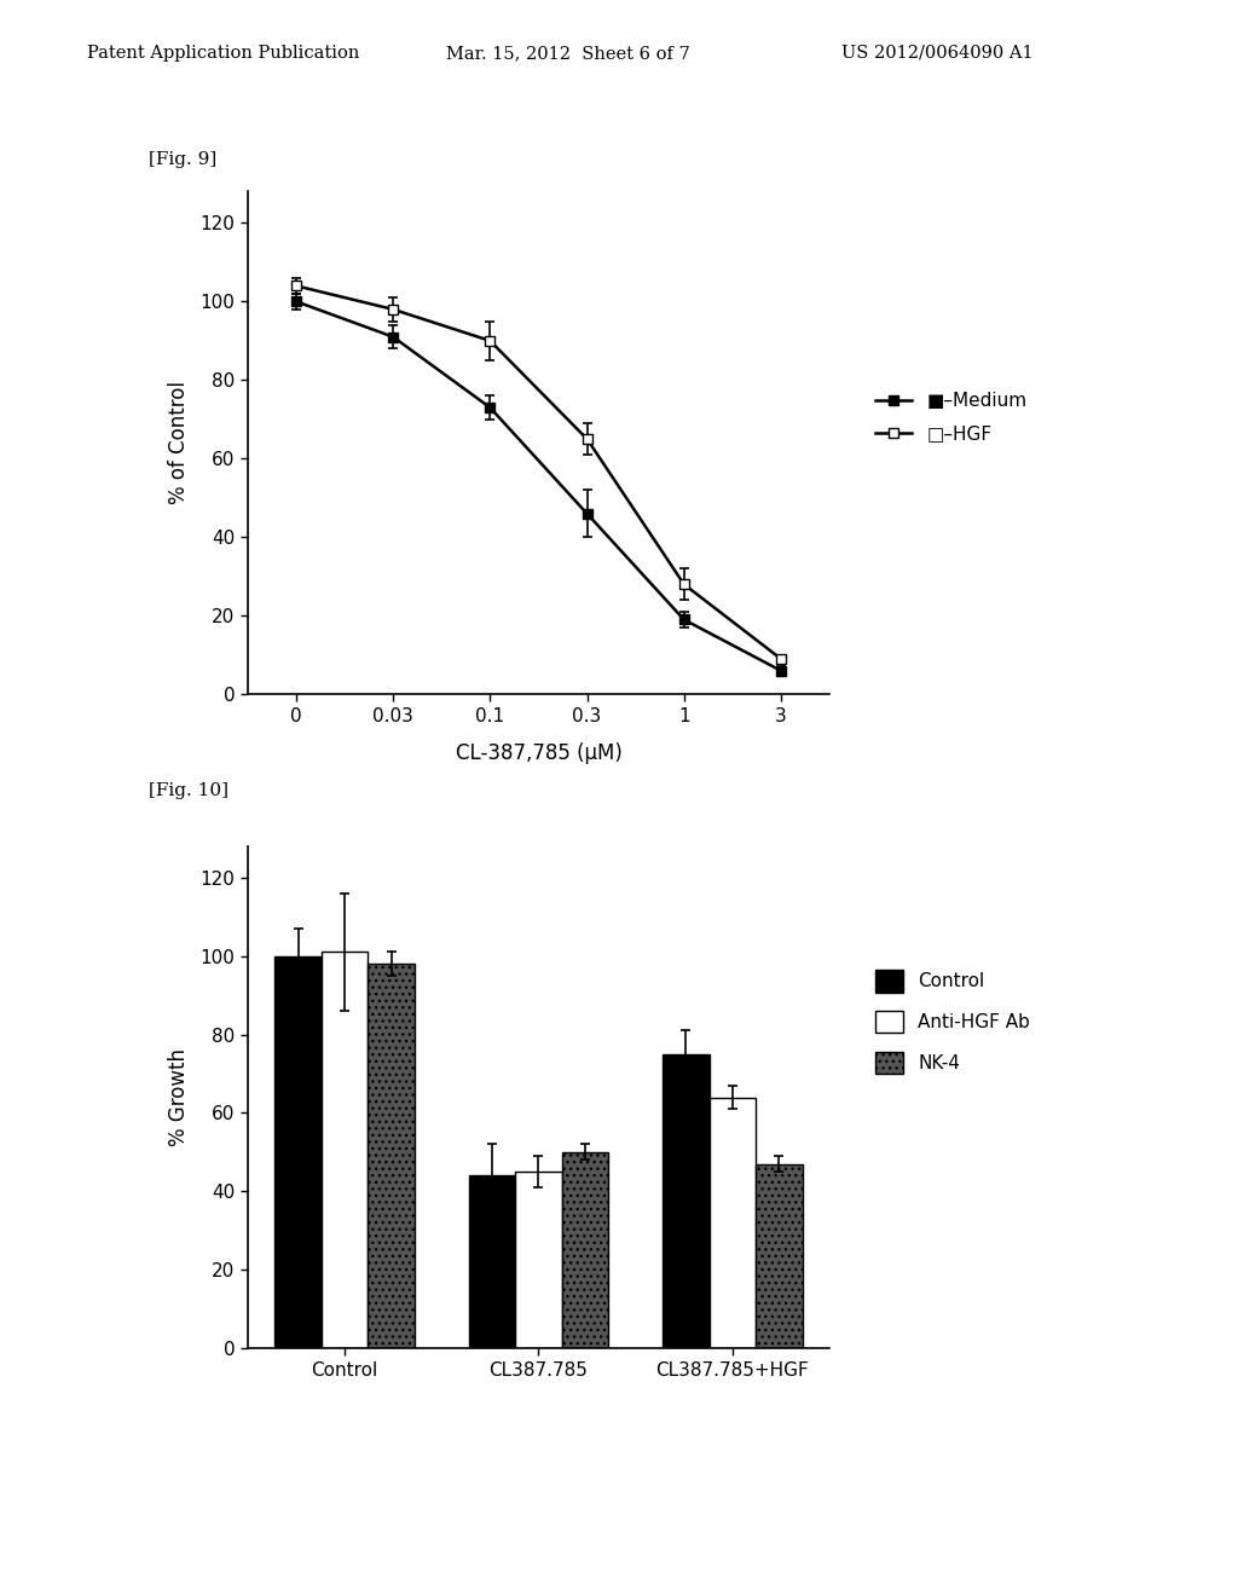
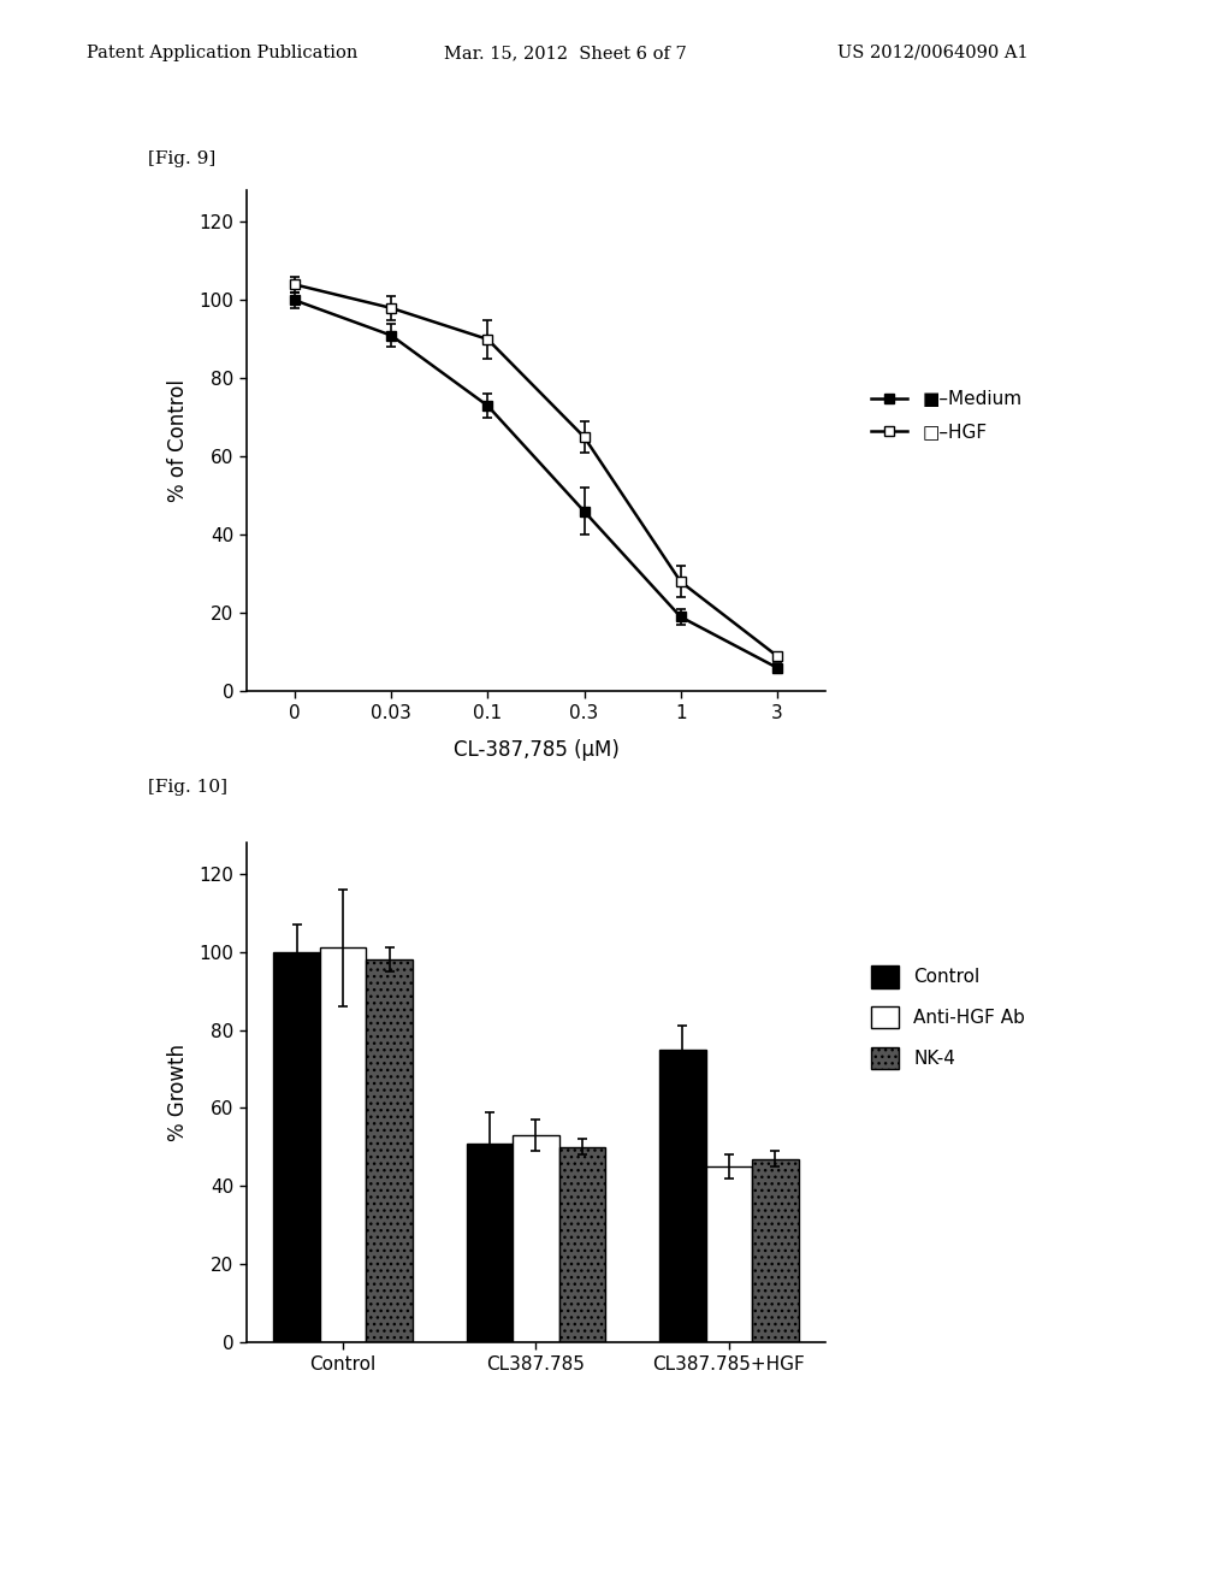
Control/CL387.785: 44 -> 51
Anti-HGF Ab/CL387.785: 45 -> 53
Anti-HGF Ab/CL387.785+HGF: 64 -> 45
